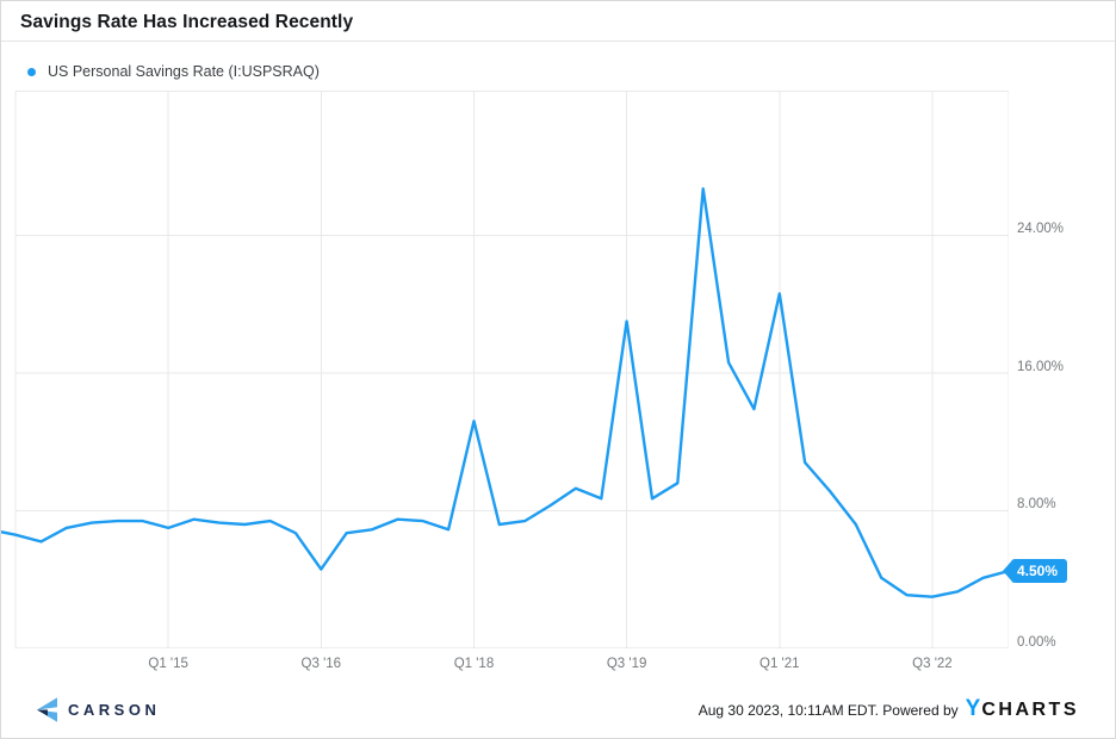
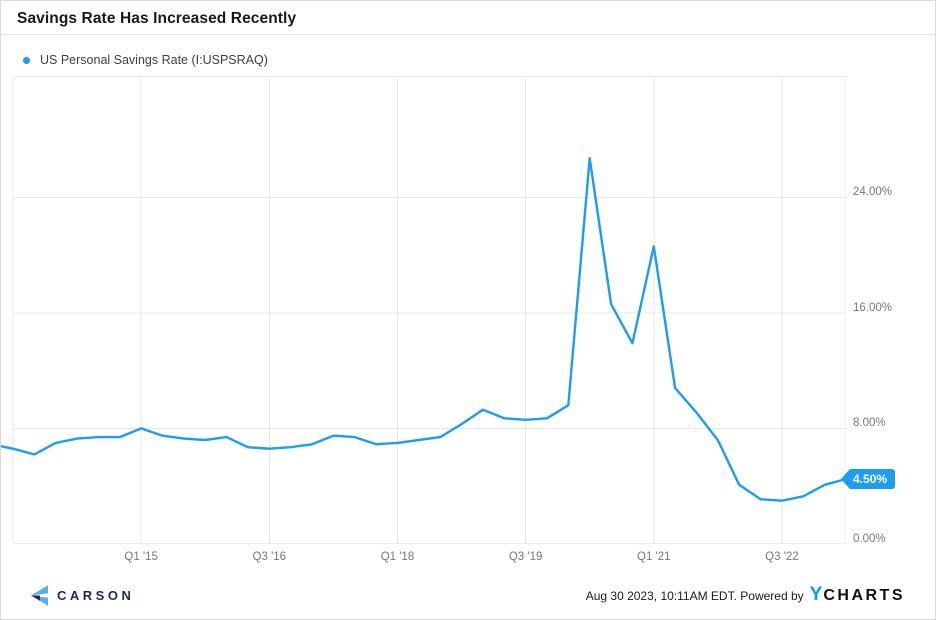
Q1 '15: 7.0% -> 8.0%
Q3 '16: 4.6% -> 6.6%
Q1 '18: 13.2% -> 7.0%
Q3 '19: 19.0% -> 8.6%
